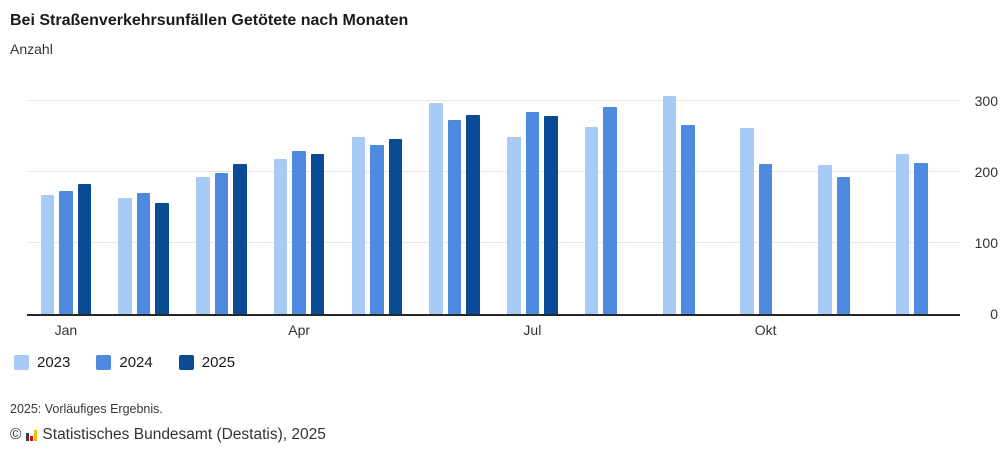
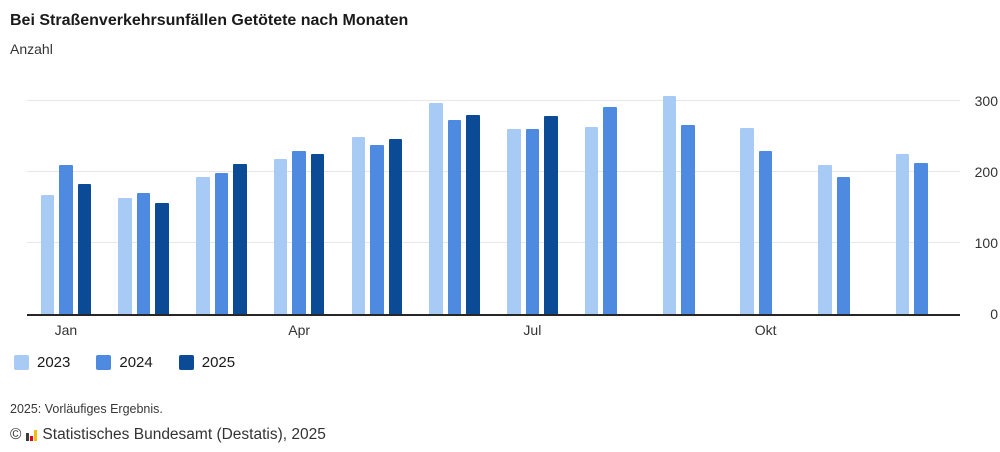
2024/Jan: 170 -> 210
2023/Jul: 250 -> 260
2024/Jul: 280 -> 260
2024/Okt: 210 -> 230
